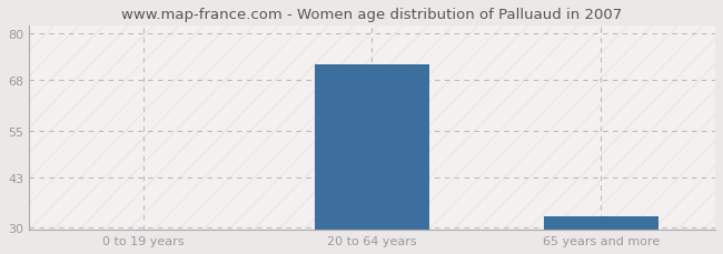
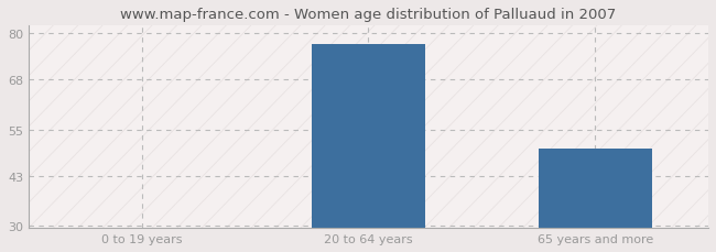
20 to 64 years: 72 -> 77
65 years and more: 33 -> 50
